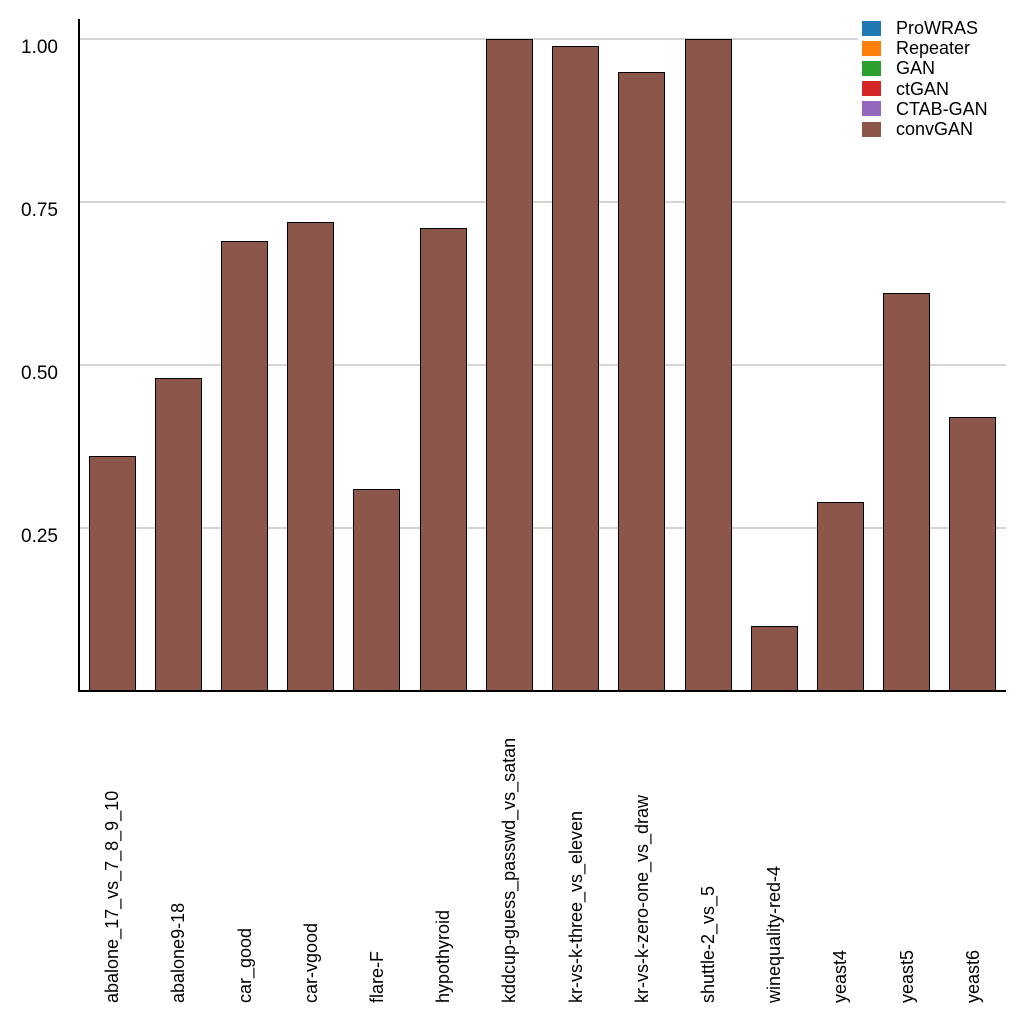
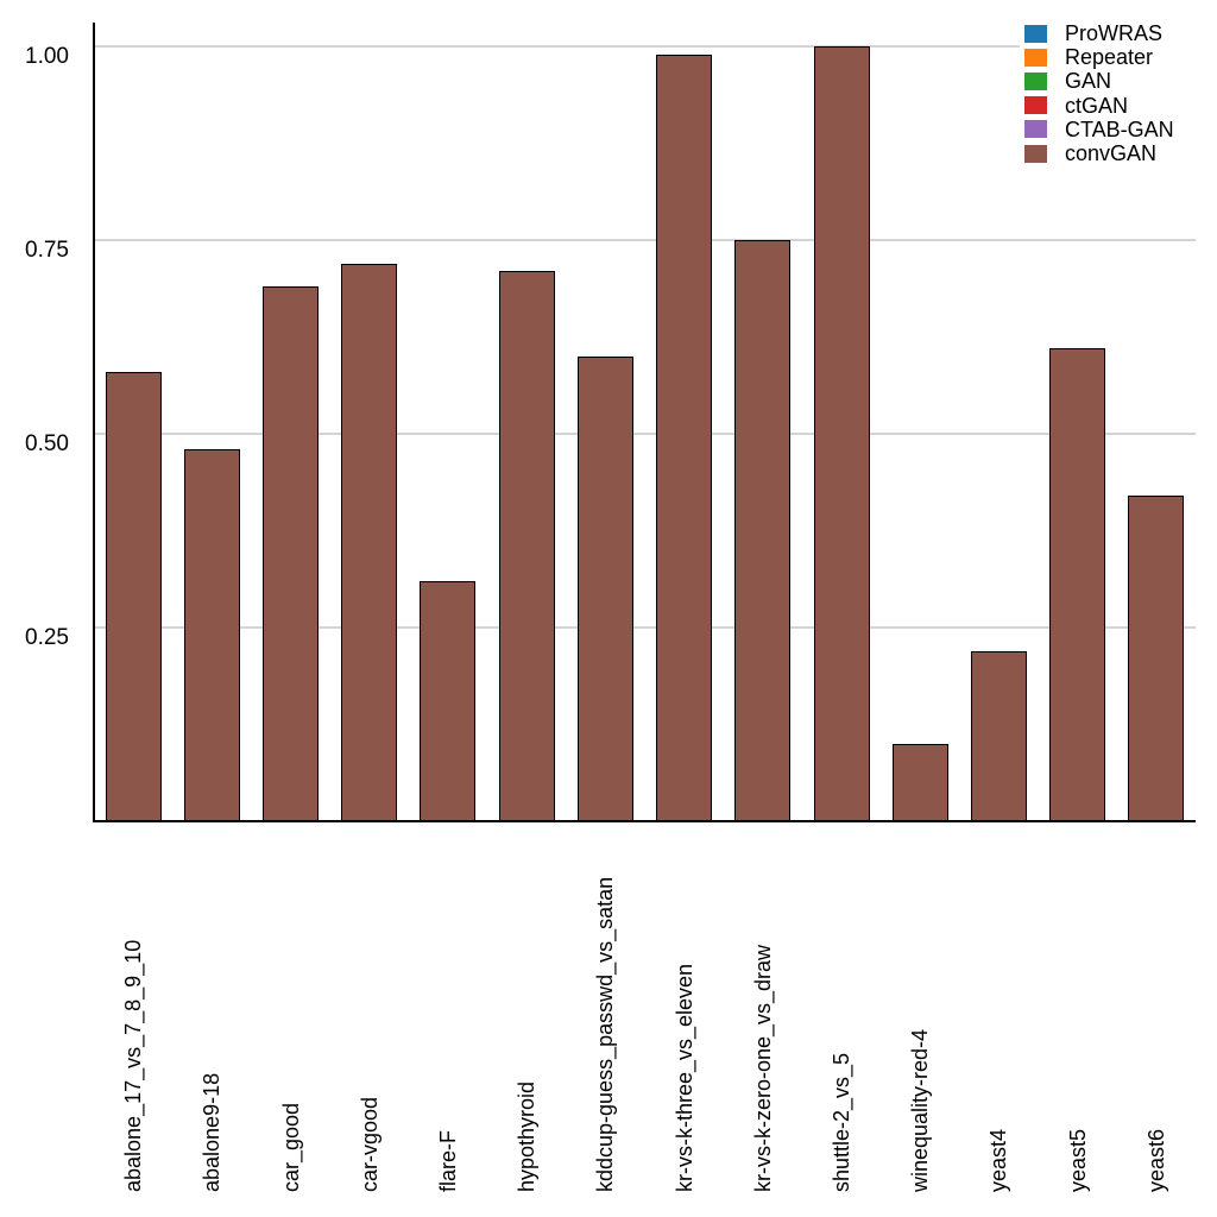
abalone_17_vs_7_8_9_10: 0.36 -> 0.58
kddcup-guess_passwd_vs_satan: 1.00 -> 0.60
kr-vs-k-zero-one_vs_draw: 0.95 -> 0.75
yeast4: 0.29 -> 0.22
